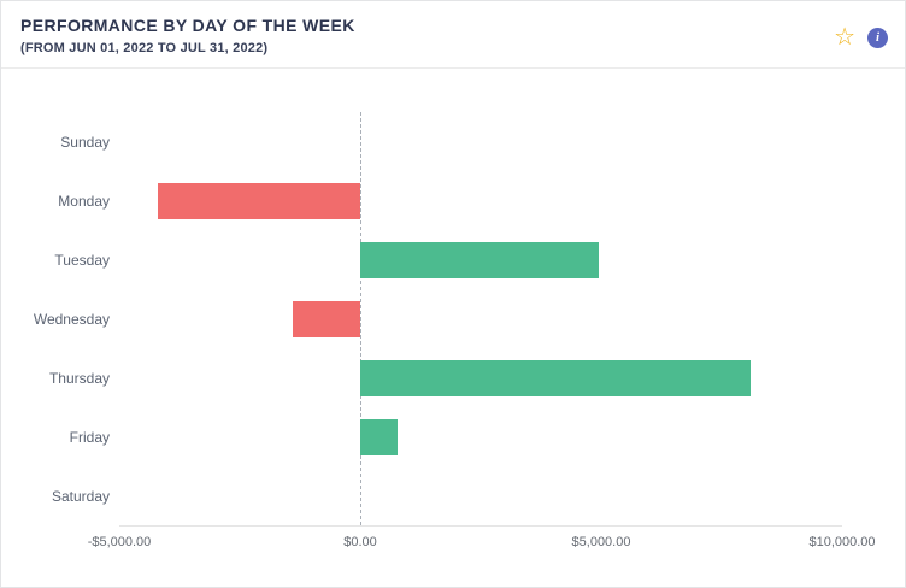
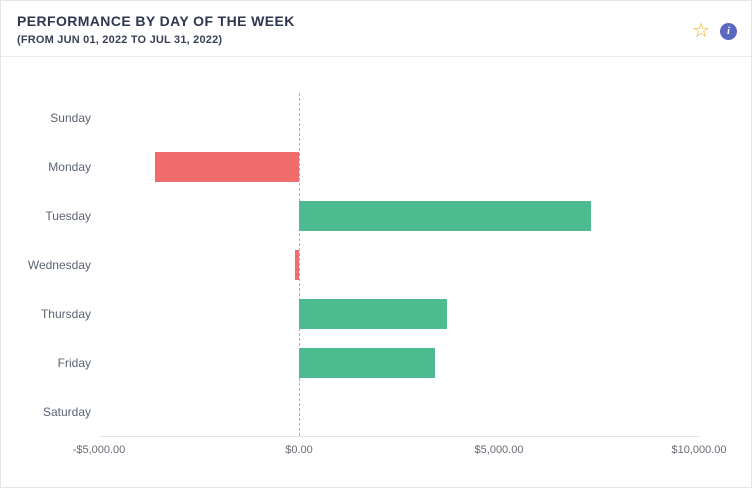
Monday: -$4200 -> -$3600
Tuesday: $5000 -> $7300
Wednesday: -$1400 -> -$100
Thursday: $8100 -> $3700
Friday: $800 -> $3400
